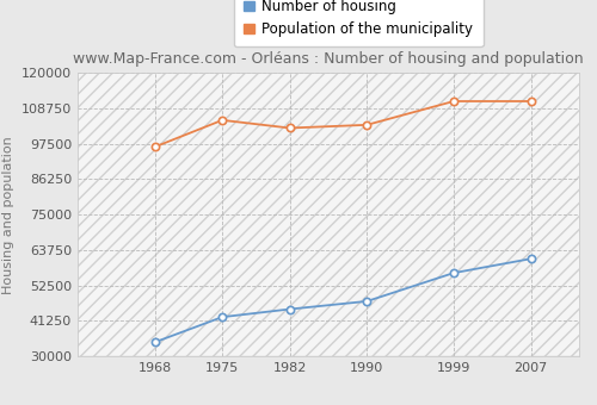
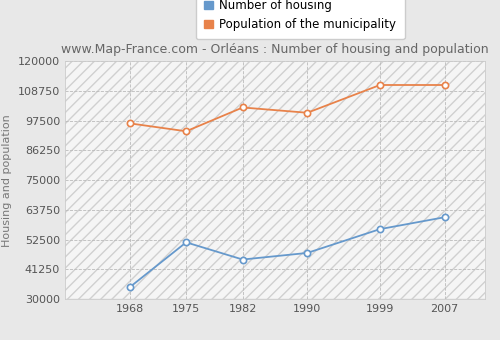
Number of housing/1975: 42500 -> 51500
Population of the municipality/1975: 105000 -> 93500
Population of the municipality/1990: 103500 -> 100500
